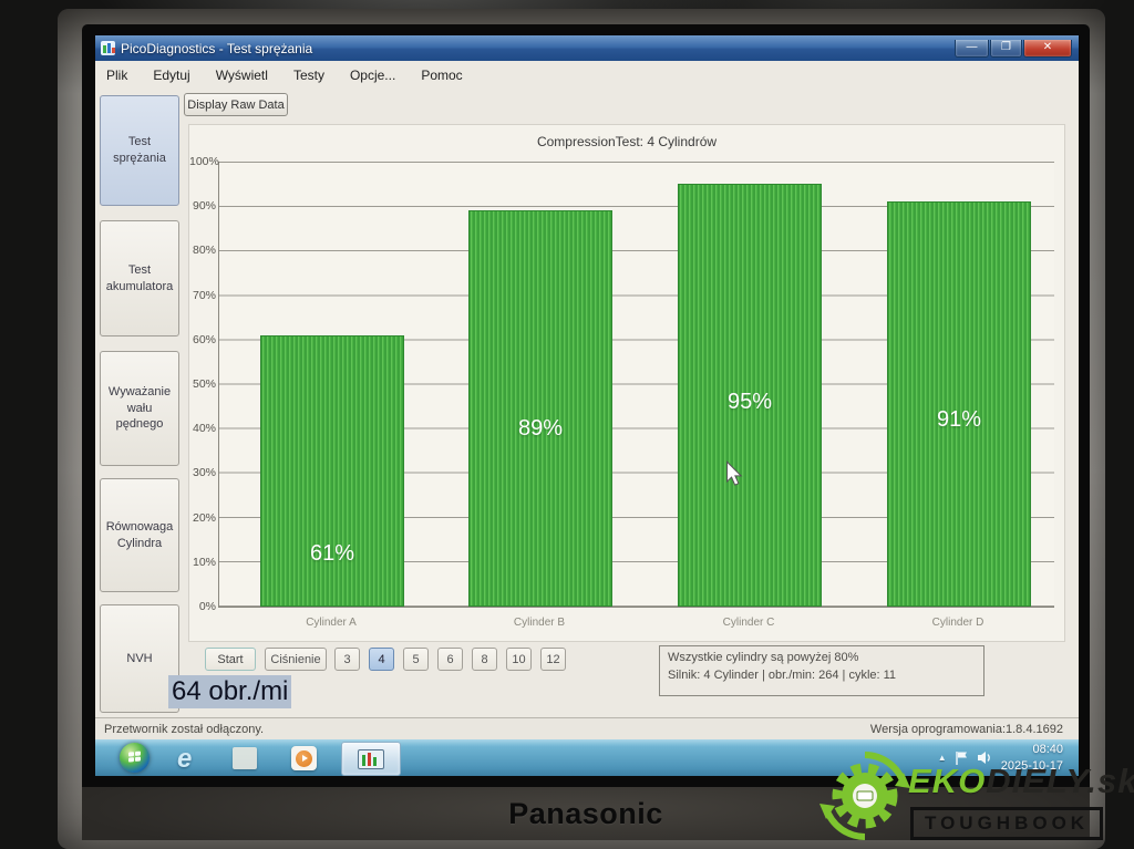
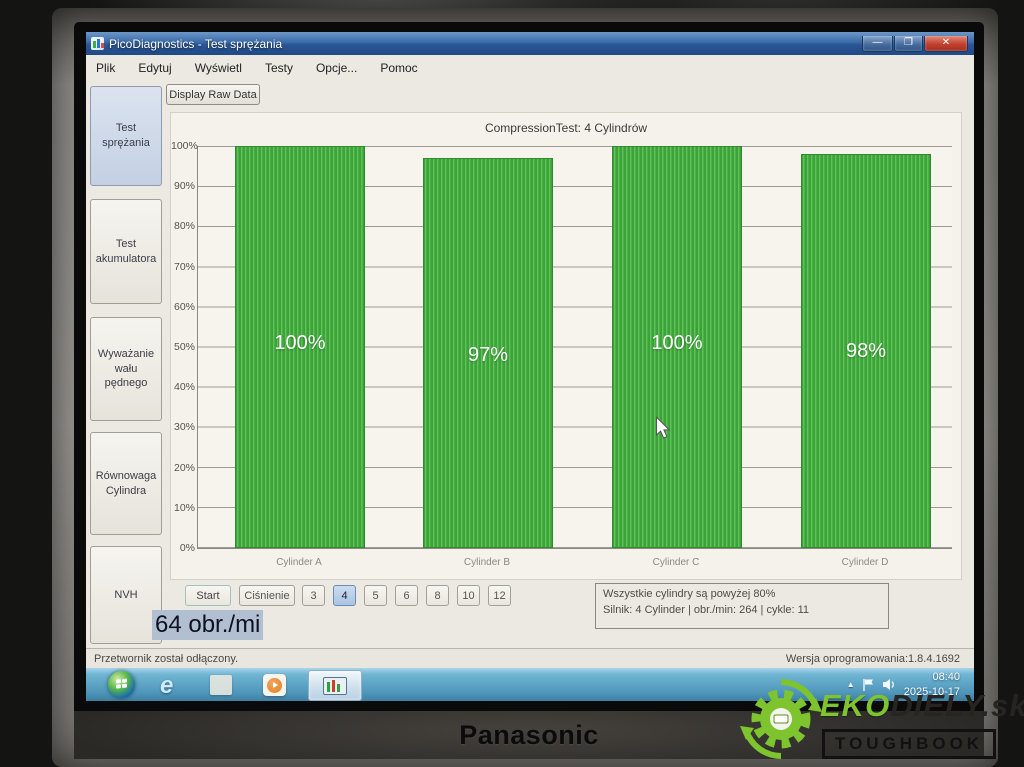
Cylinder A: 61% -> 100%
Cylinder B: 89% -> 97%
Cylinder C: 95% -> 100%
Cylinder D: 91% -> 98%
